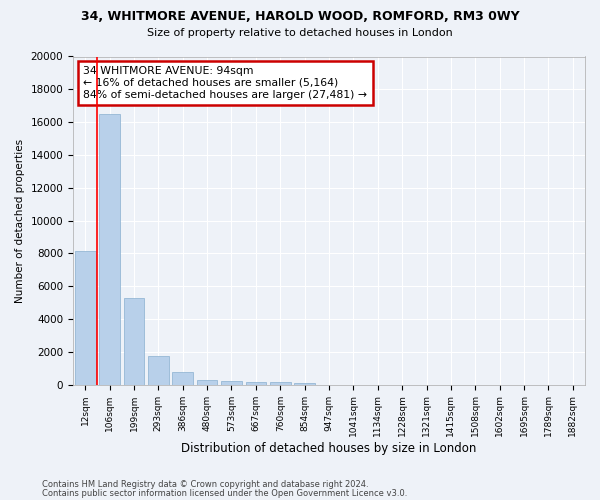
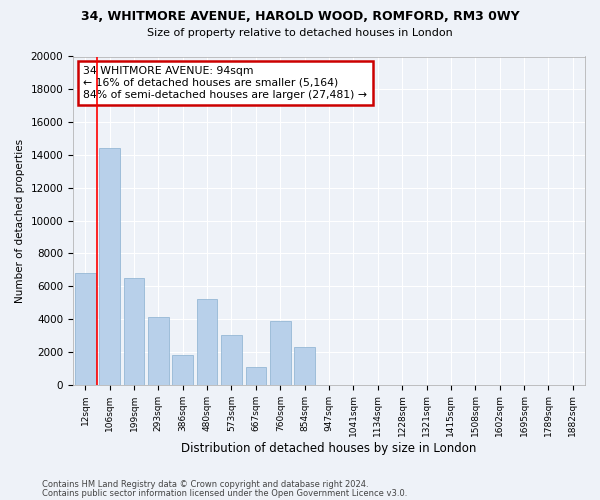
12sqm: 8200 -> 6800
106sqm: 16500 -> 14400
199sqm: 5300 -> 6500
293sqm: 1800 -> 4100
386sqm: 800 -> 1800
480sqm: 300 -> 5200
573sqm: 200 -> 3000
667sqm: 200 -> 1100
760sqm: 100 -> 3900
854sqm: 100 -> 2300
